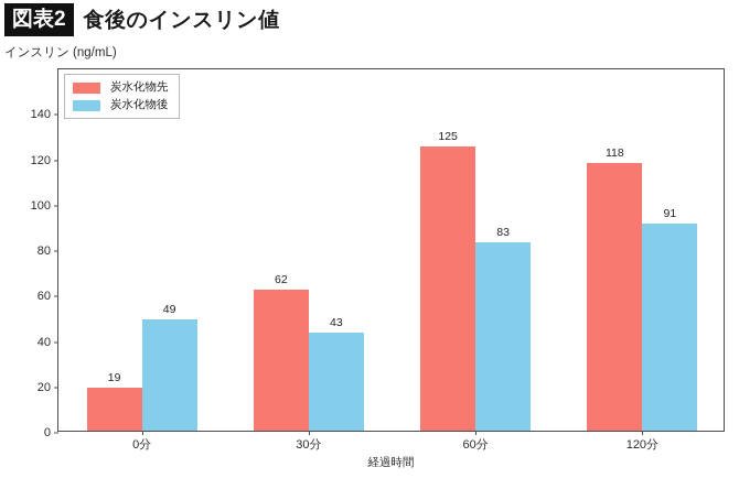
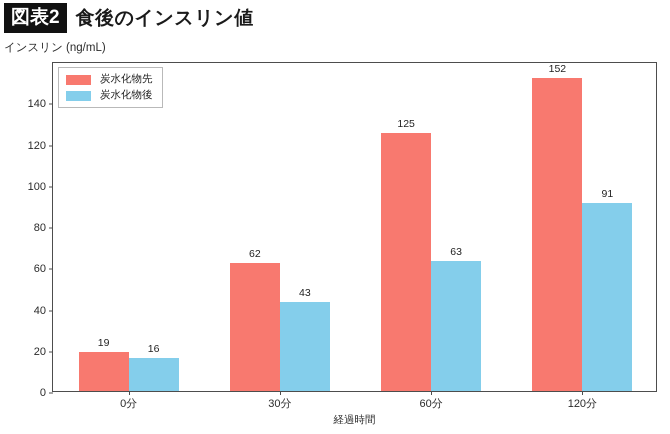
炭水化物後/0分: 49 -> 16
炭水化物後/60分: 83 -> 63
炭水化物先/120分: 118 -> 152
